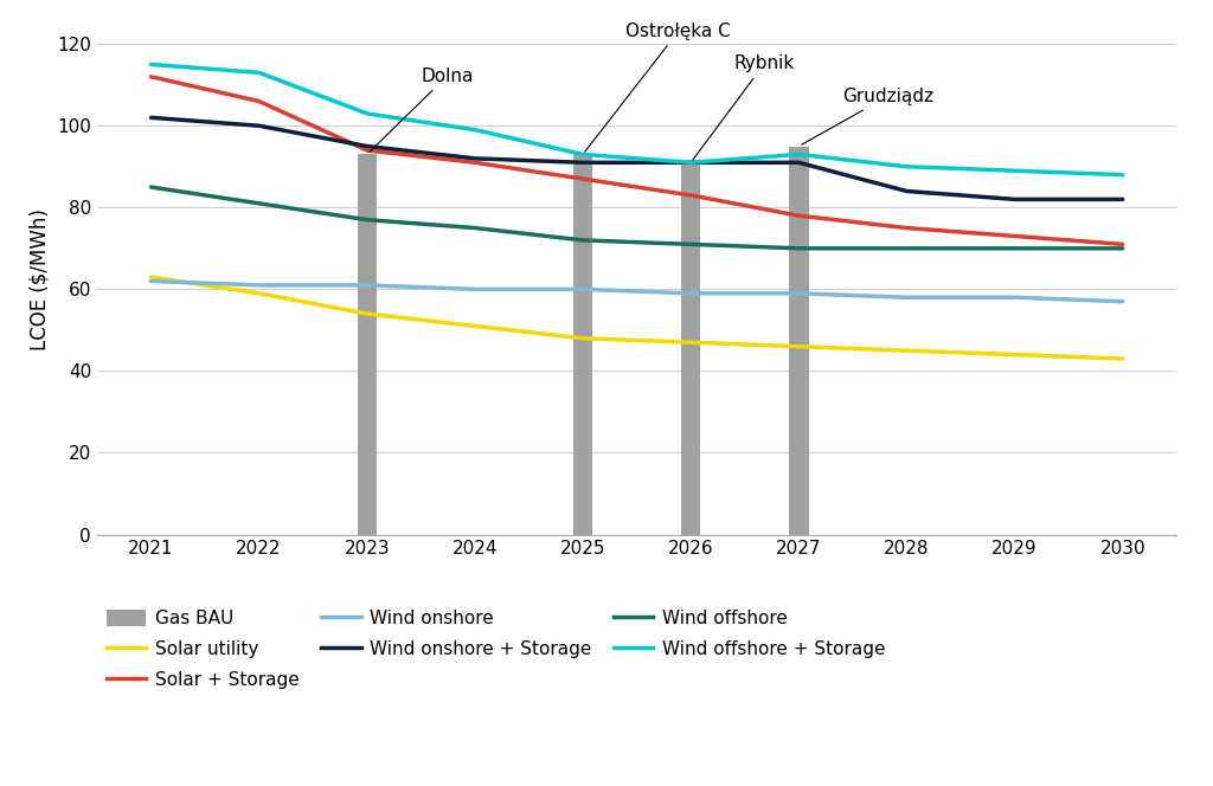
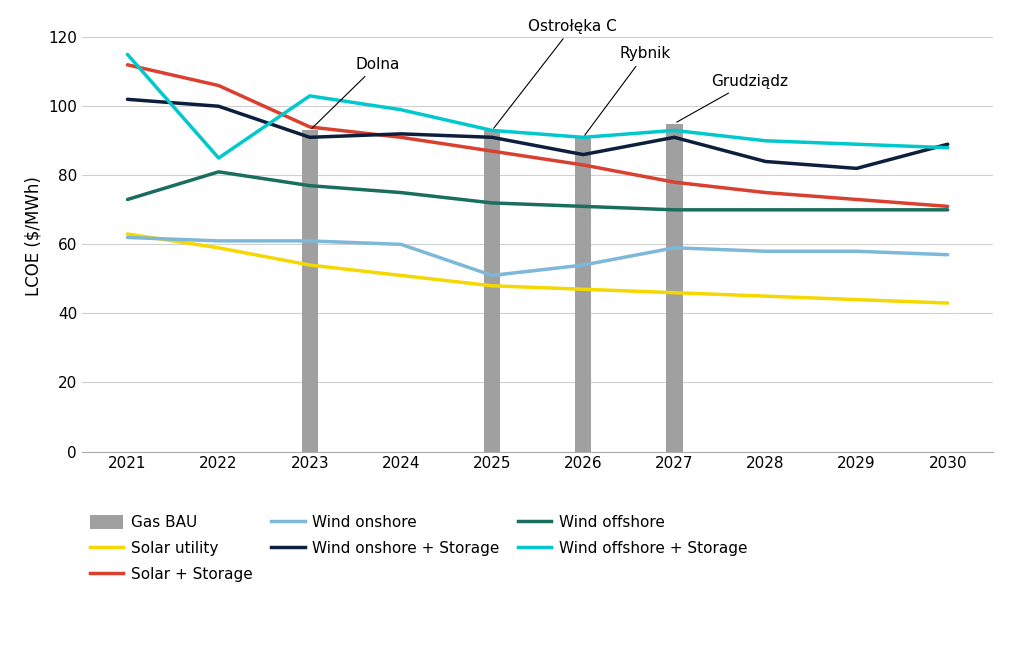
Wind offshore/2021: 85 -> 73
Wind offshore + Storage/2022: 113 -> 85
Wind onshore + Storage/2023: 95 -> 91
Wind onshore/2025: 60 -> 51
Wind onshore/2026: 59 -> 54
Wind onshore + Storage/2026: 91 -> 86
Wind onshore + Storage/2030: 82 -> 89
